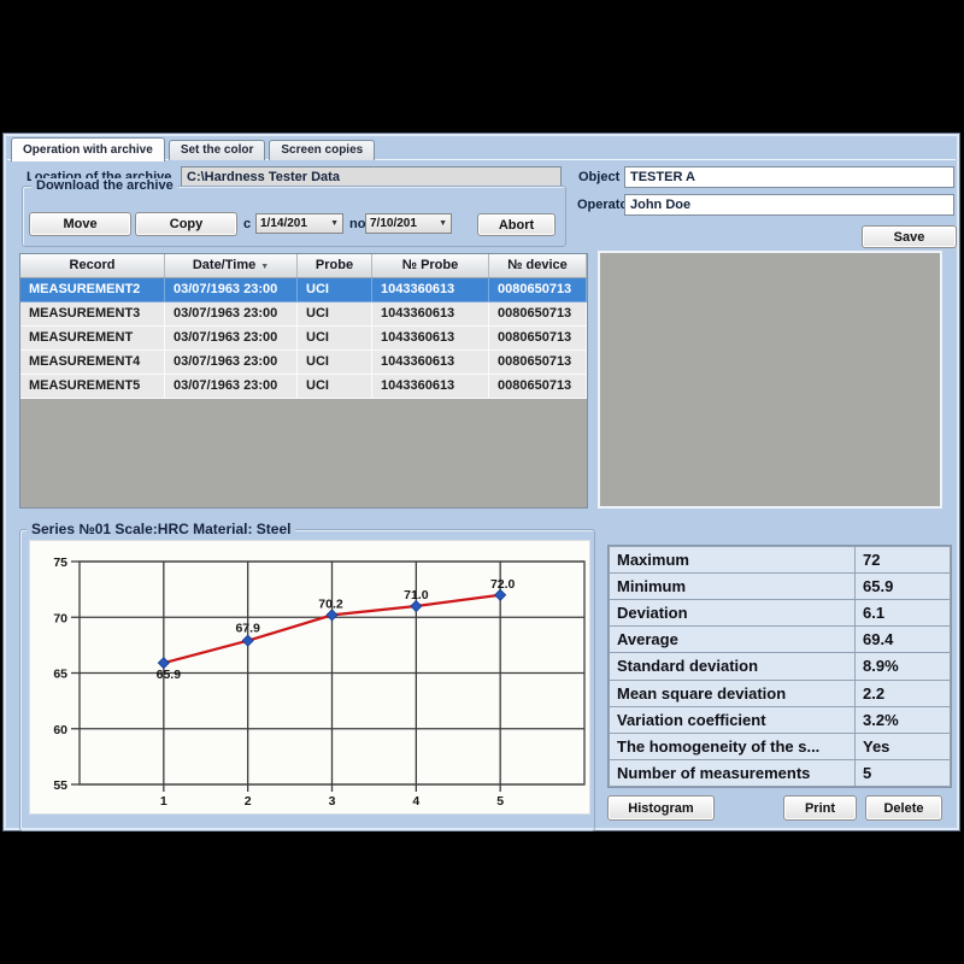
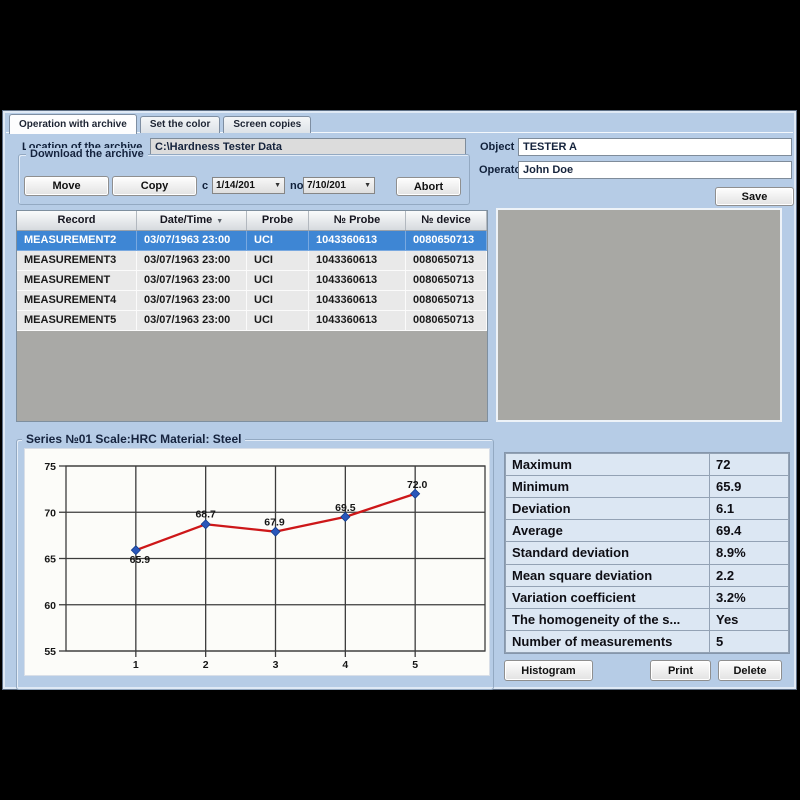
2: 67.9 -> 68.7
3: 70.2 -> 67.9
4: 71.0 -> 69.5
